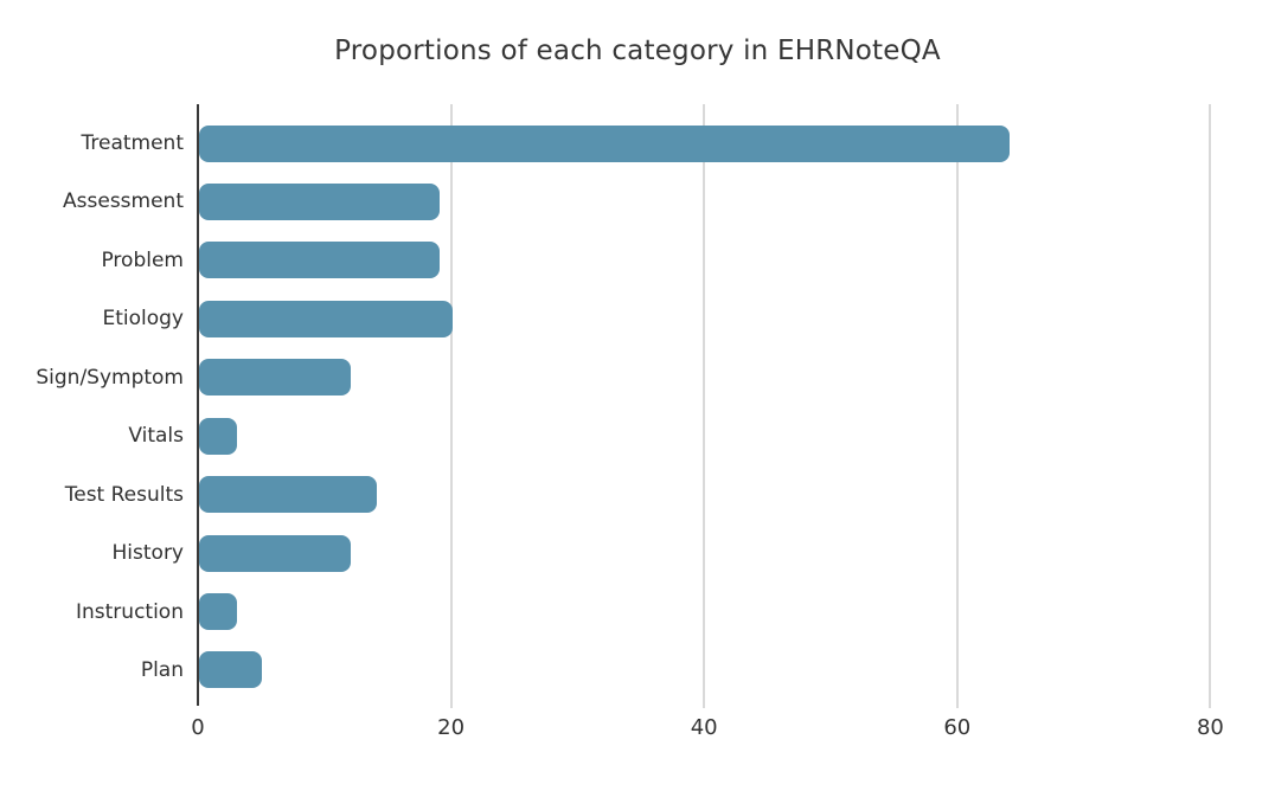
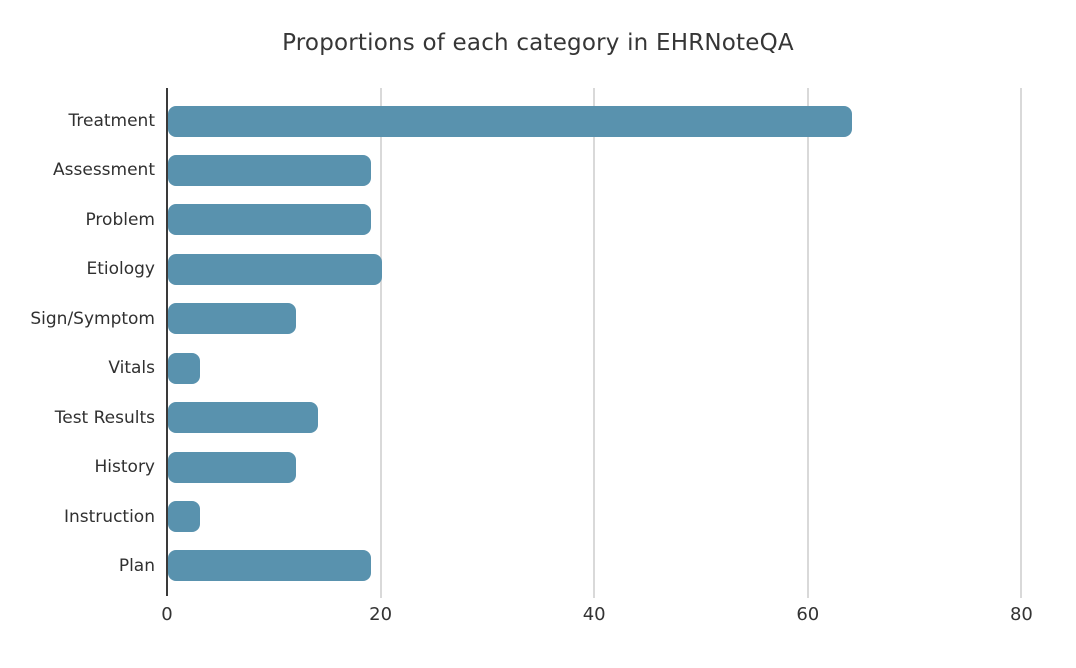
Plan: 5 -> 19
